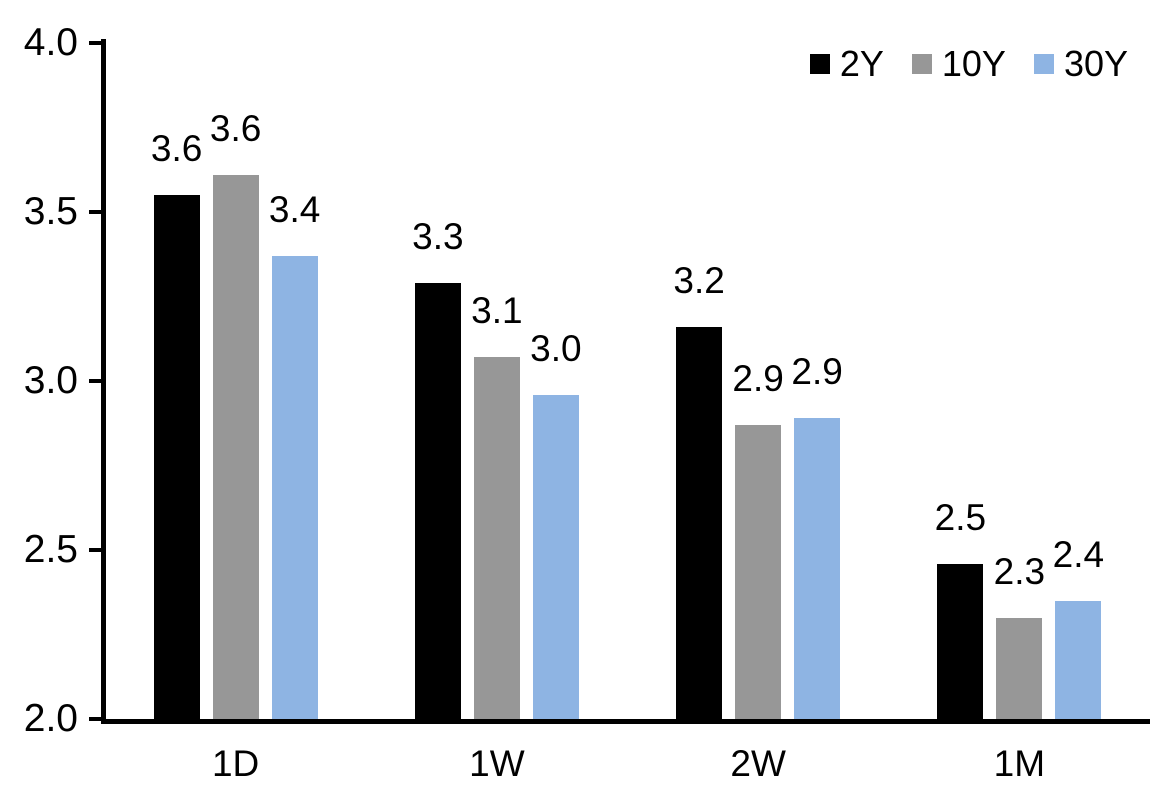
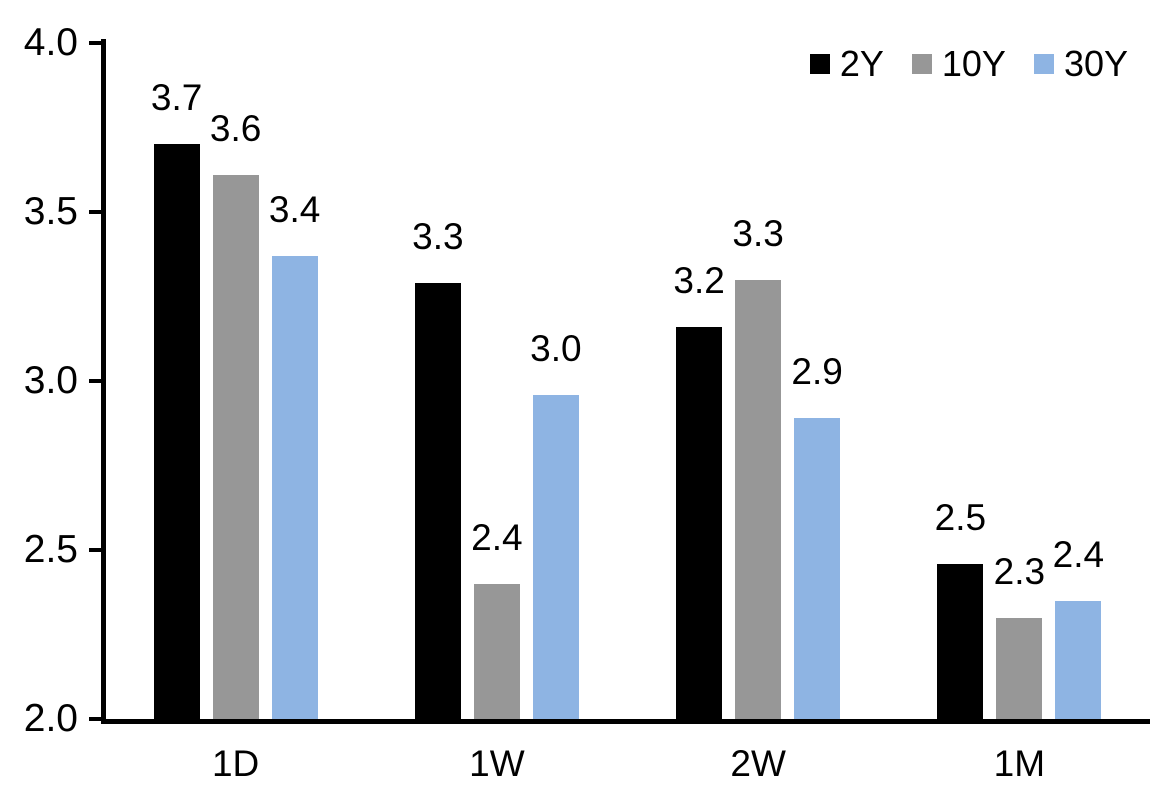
2Y/1D: 3.6 -> 3.7
10Y/1W: 3.1 -> 2.4
10Y/2W: 2.9 -> 3.3
